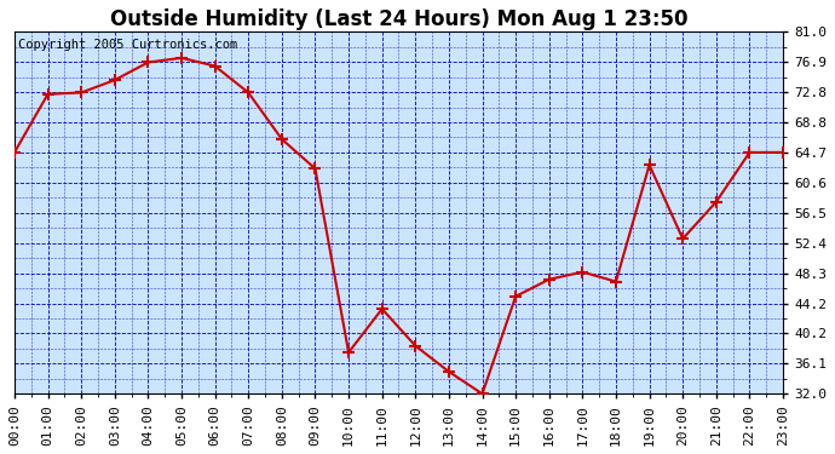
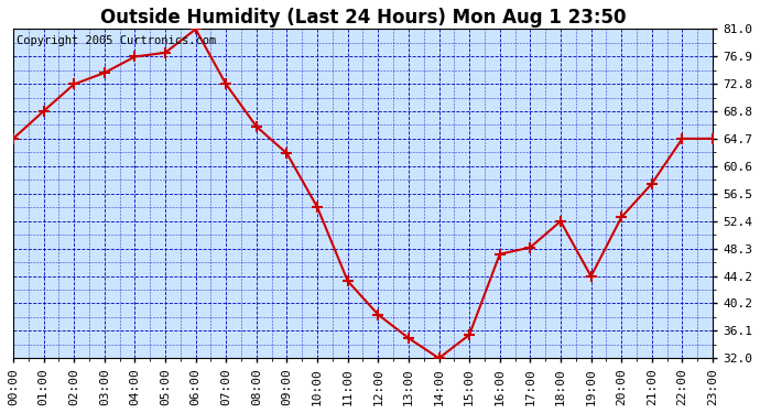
01:00: 72.6 -> 68.8
06:00: 76.4 -> 81.0
10:00: 37.6 -> 54.5
15:00: 45.2 -> 35.5
18:00: 47.2 -> 52.4
19:00: 63.0 -> 44.2
